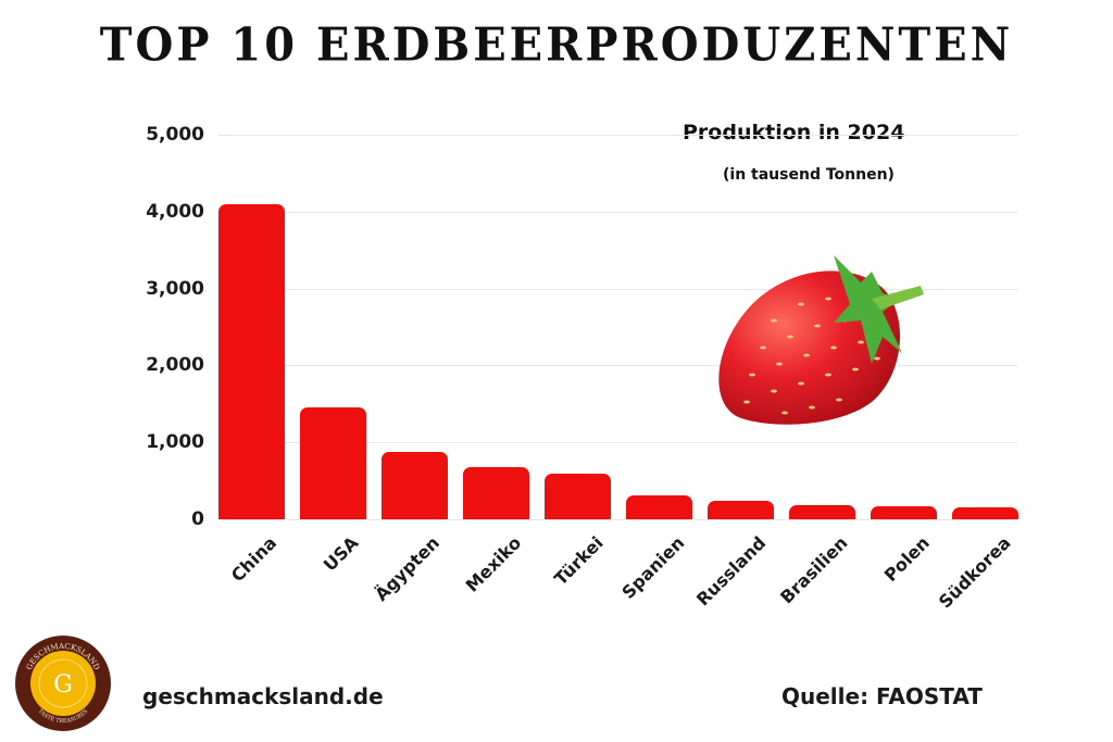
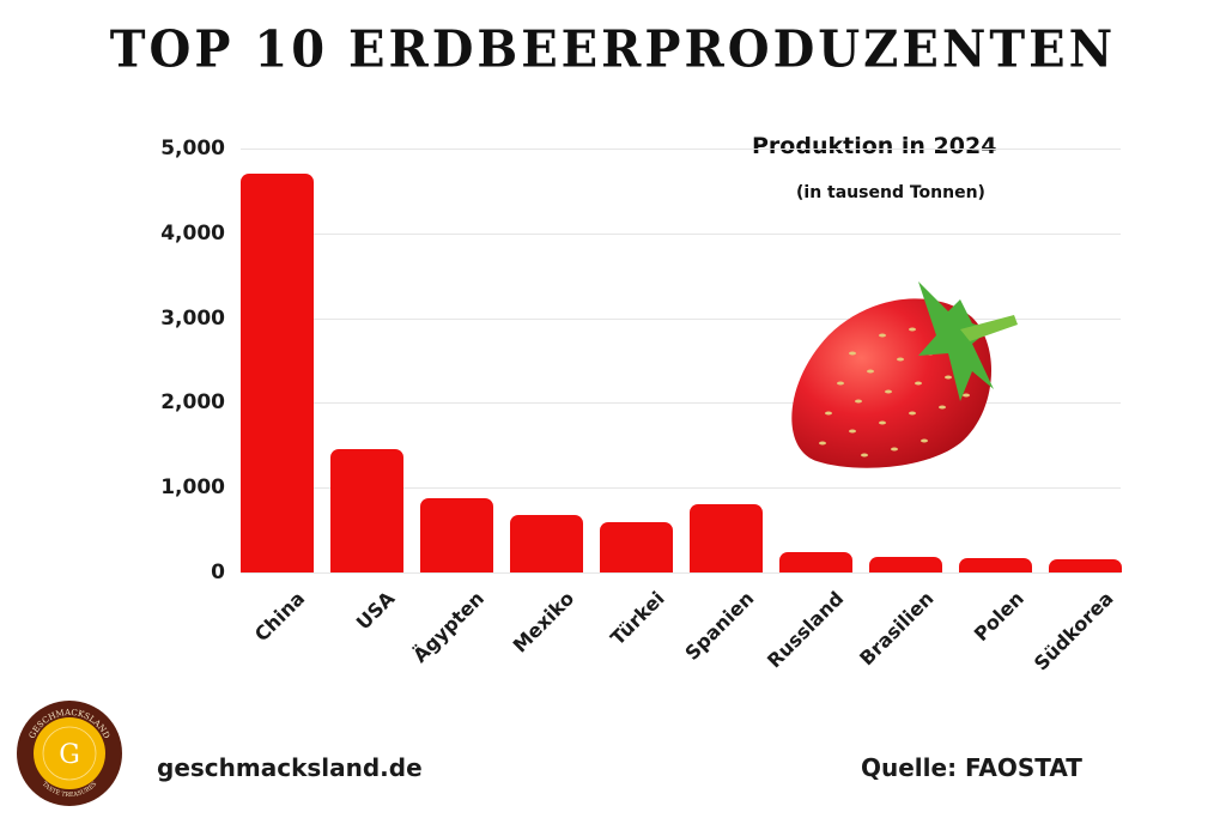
China: 4100 -> 4700
Spanien: 300 -> 800
